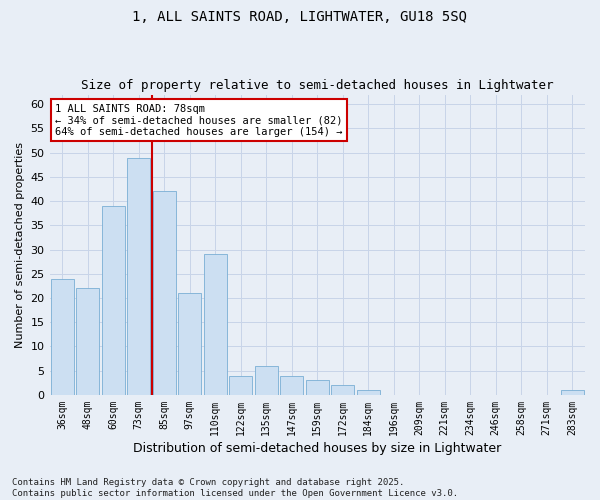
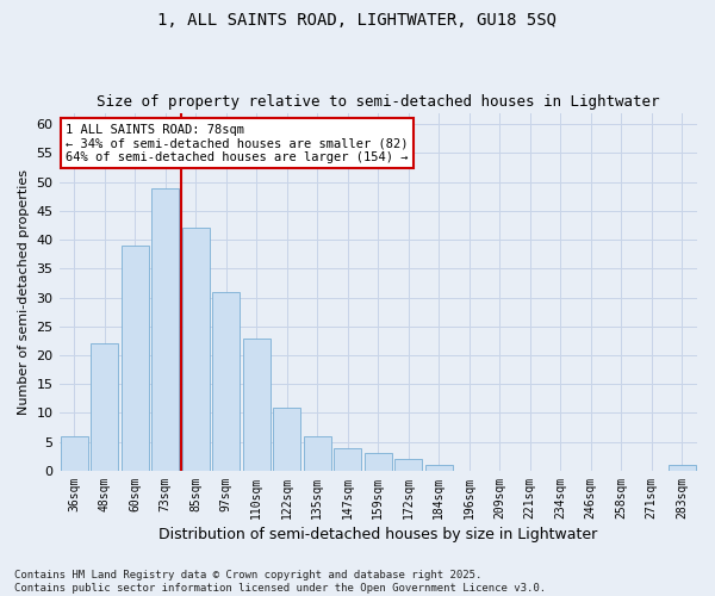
36sqm: 24 -> 6
97sqm: 21 -> 31
110sqm: 29 -> 23
122sqm: 4 -> 11
